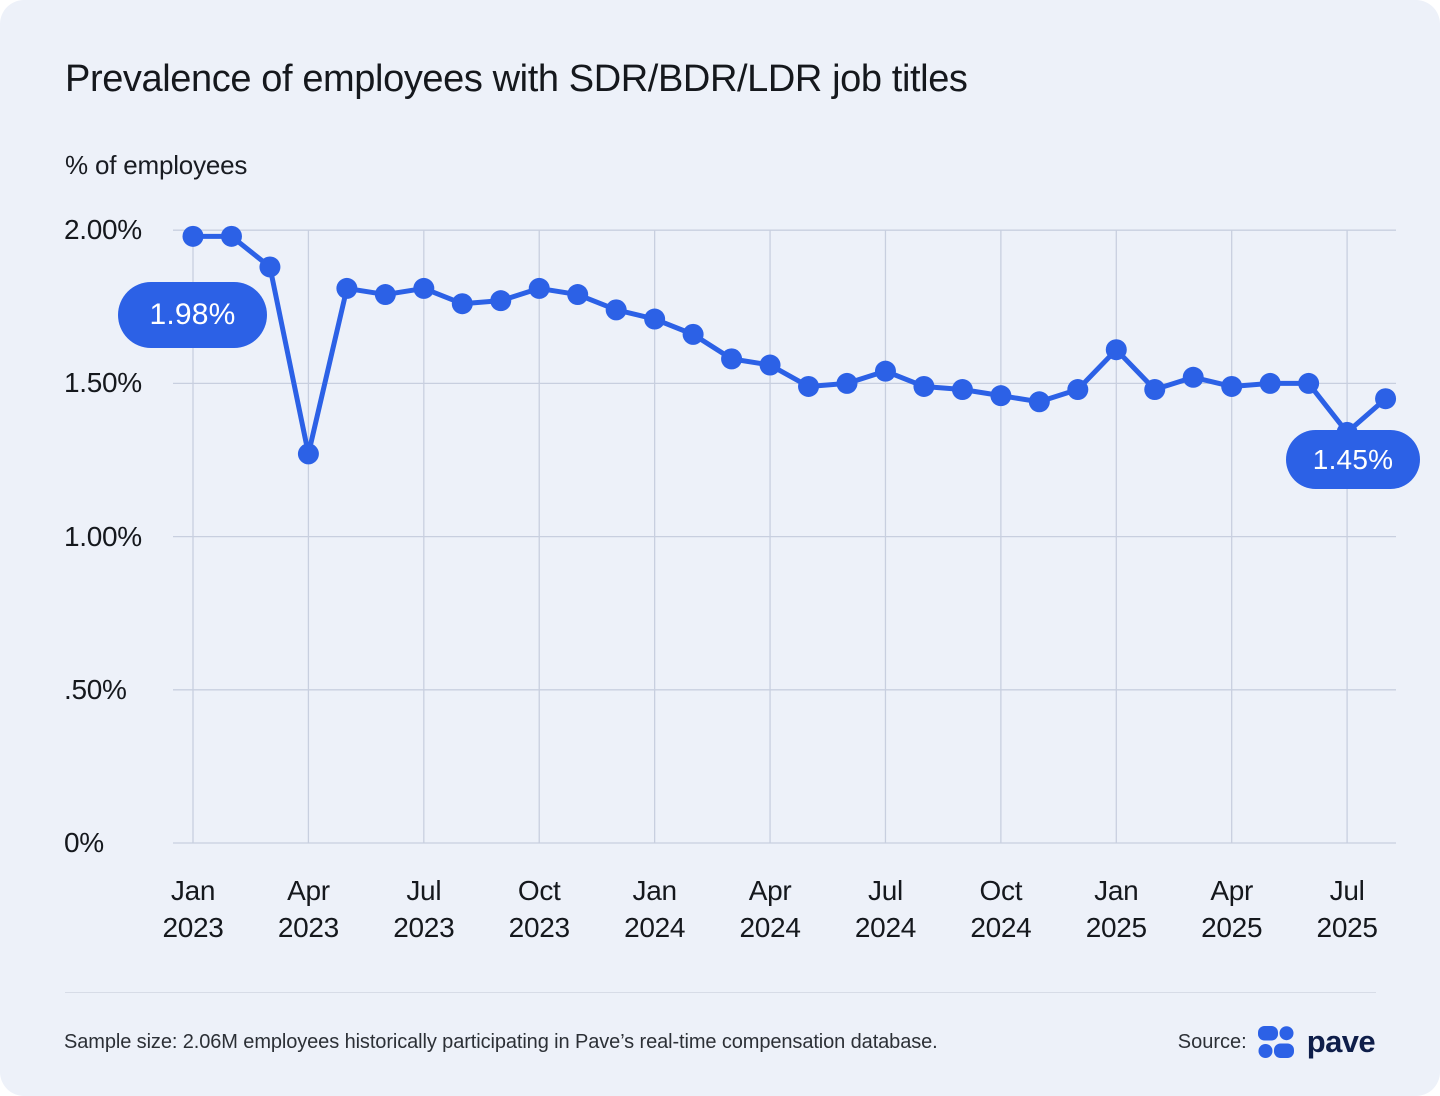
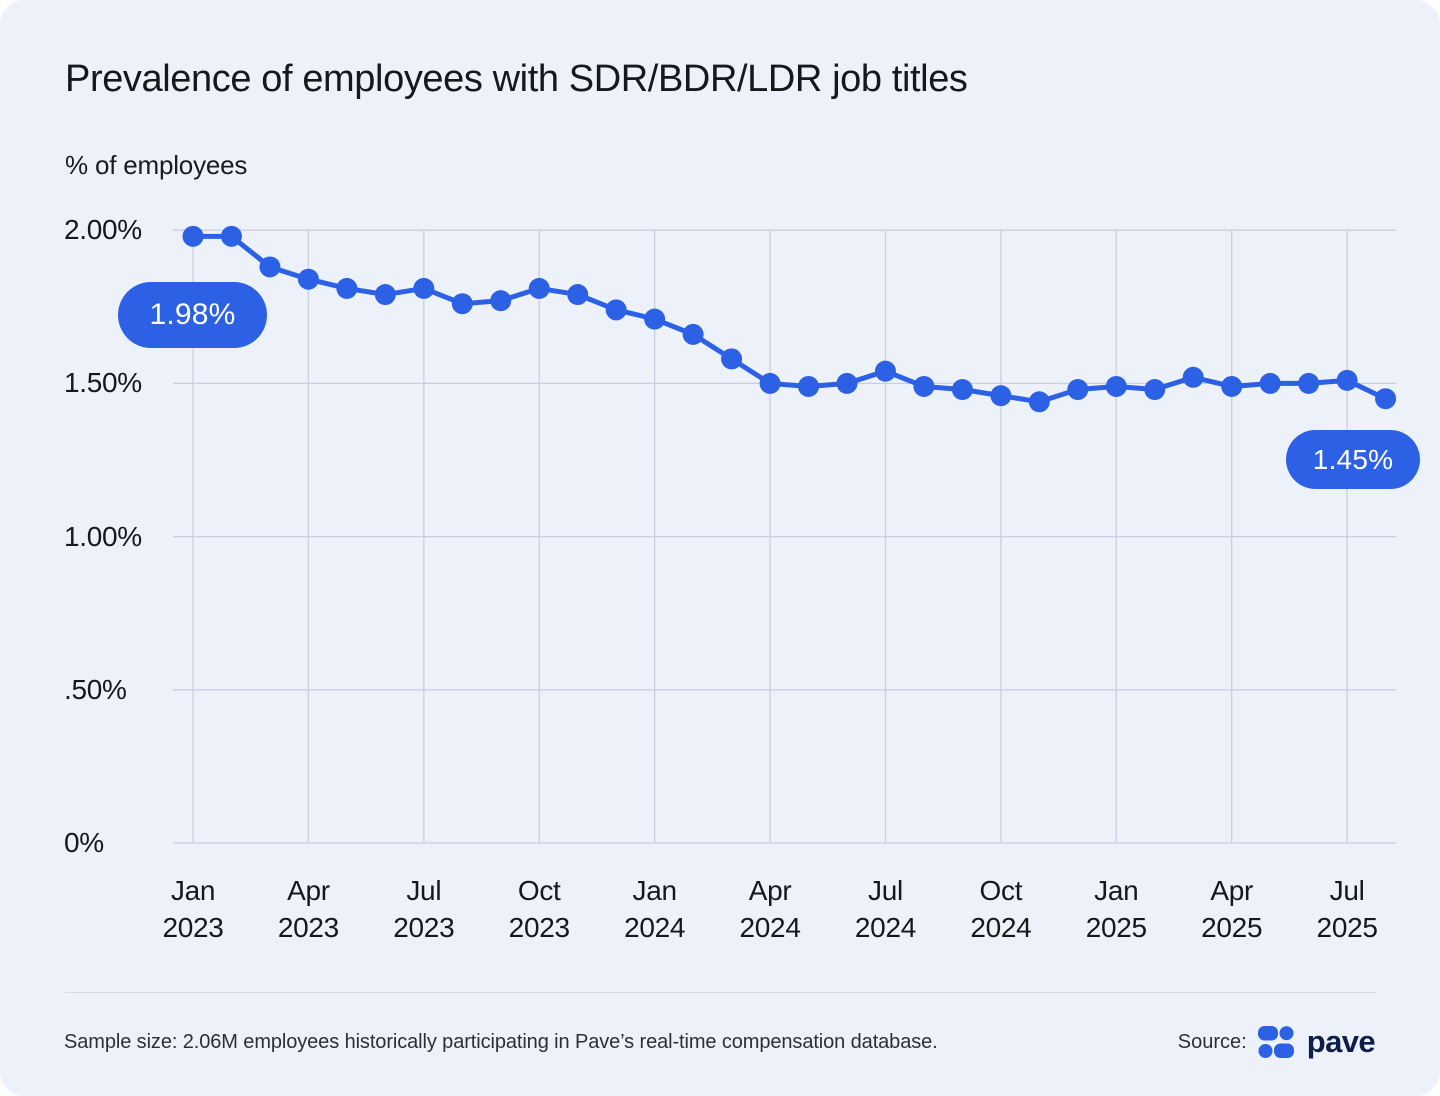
Apr 2023: 1.27% -> 1.84%
Apr 2024: 1.56% -> 1.50%
Jan 2025: 1.61% -> 1.49%
Jul 2025: 1.34% -> 1.51%
